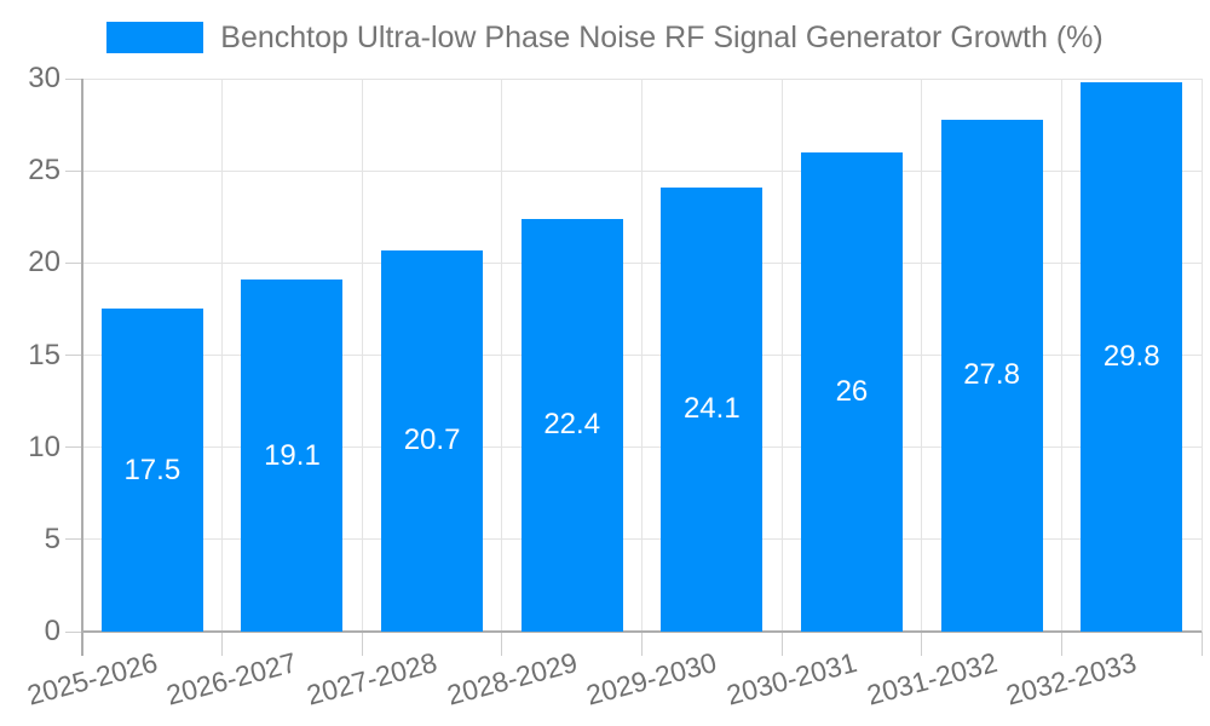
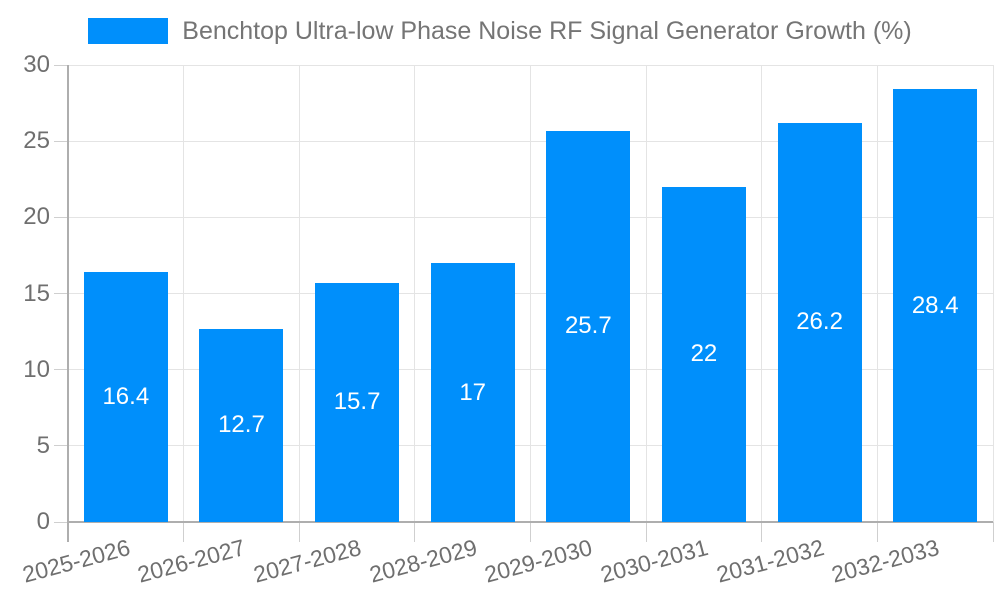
2025-2026: 17.5 -> 16.4
2026-2027: 19.1 -> 12.7
2027-2028: 20.7 -> 15.7
2028-2029: 22.4 -> 17
2029-2030: 24.1 -> 25.7
2030-2031: 26 -> 22
2031-2032: 27.8 -> 26.2
2032-2033: 29.8 -> 28.4
